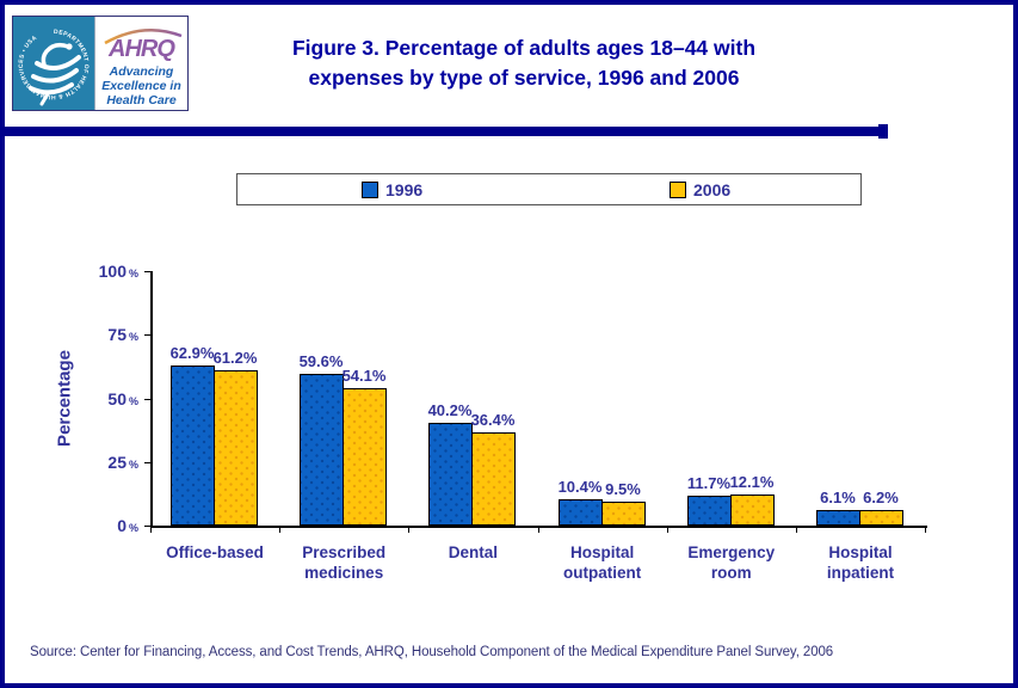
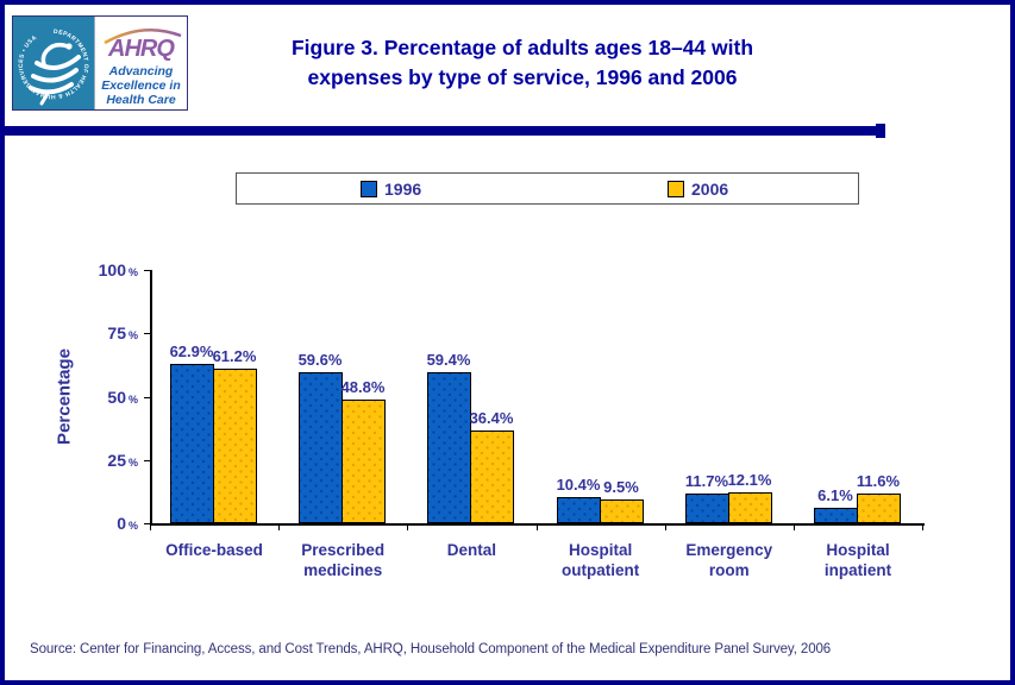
2006/Prescribed medicines: 54.1% -> 48.8%
1996/Dental: 40.2% -> 59.4%
2006/Hospital inpatient: 6.2% -> 11.6%
